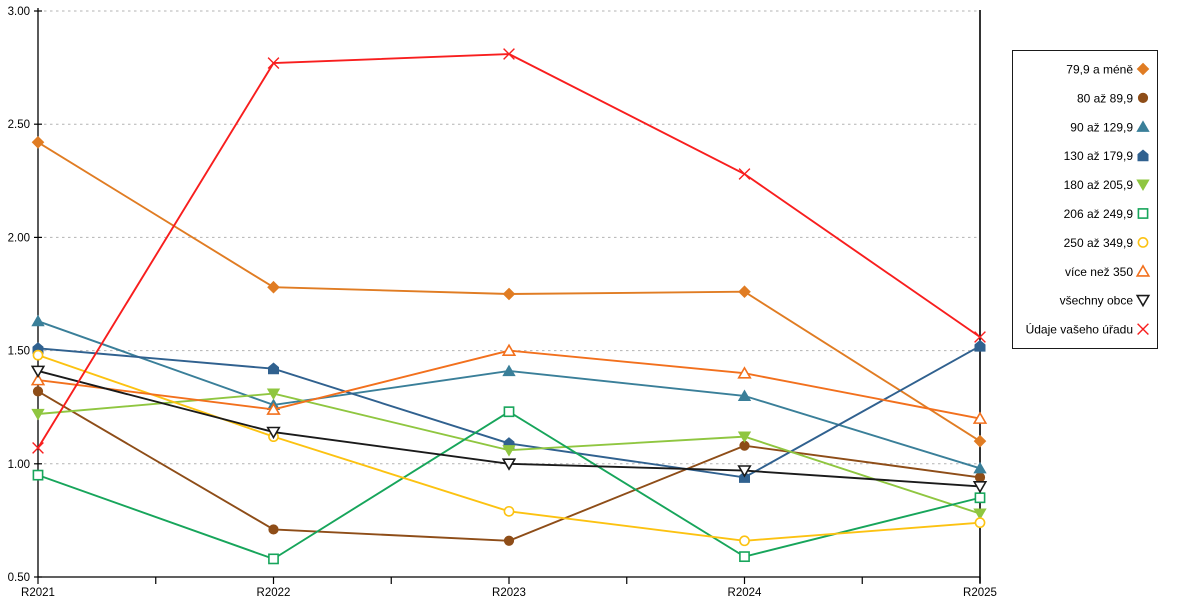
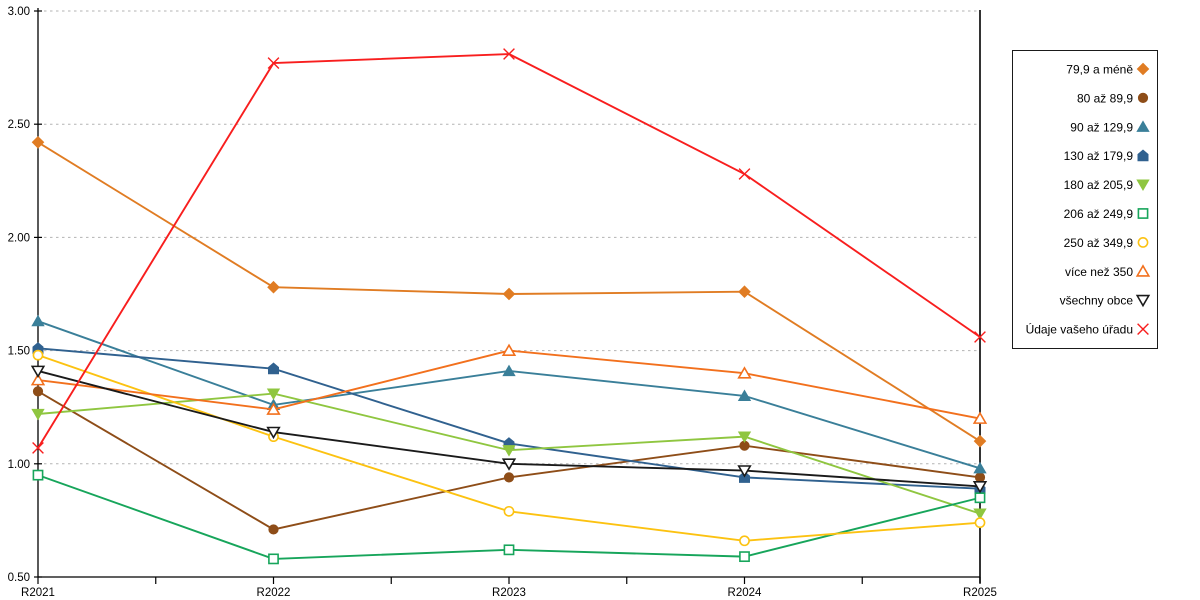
80 až 89,9/R2023: 0.66 -> 0.94
206 až 249,9/R2023: 1.23 -> 0.62
130 až 179,9/R2025: 1.52 -> 0.89
